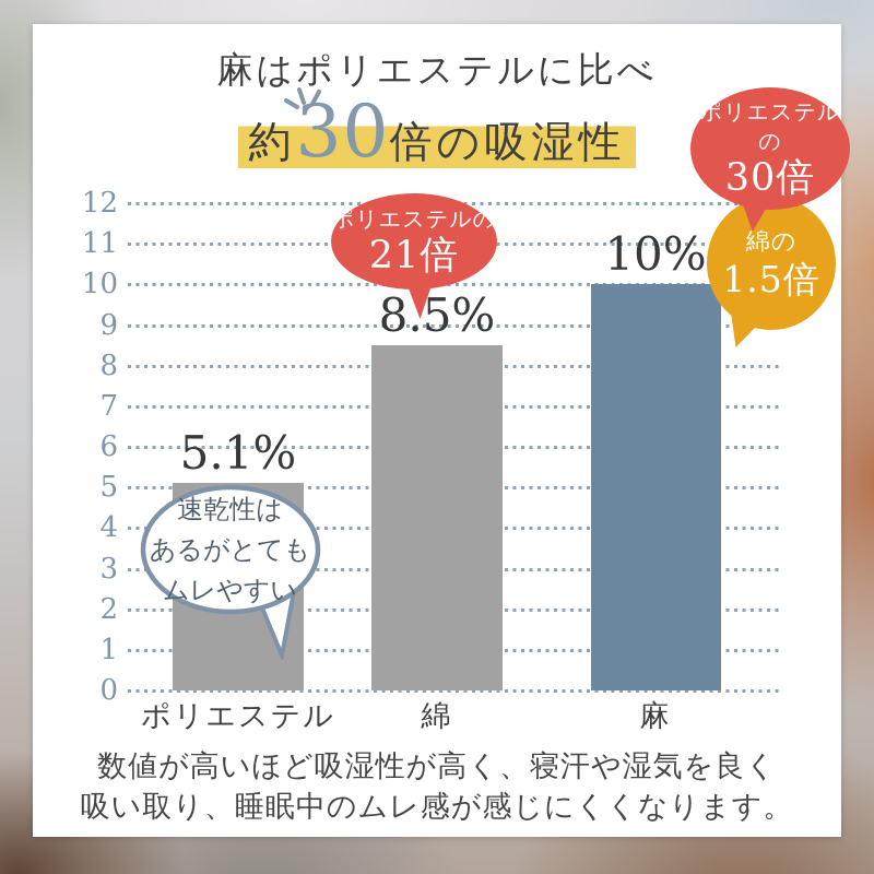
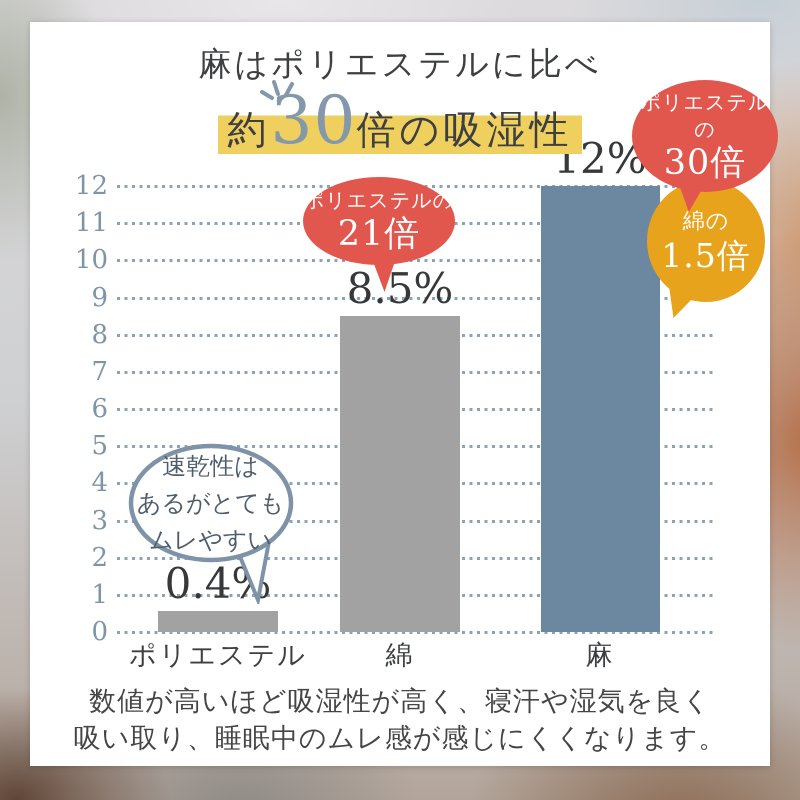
ポリエステル: 5.1% -> 0.4%
麻: 10% -> 12%
